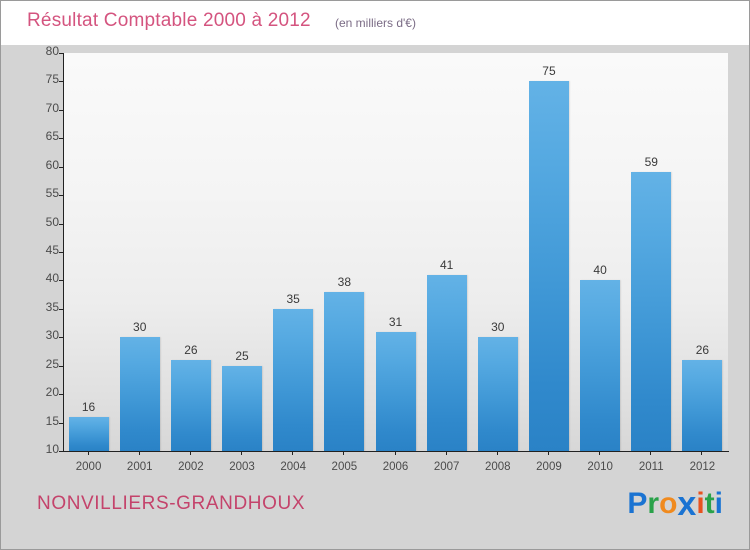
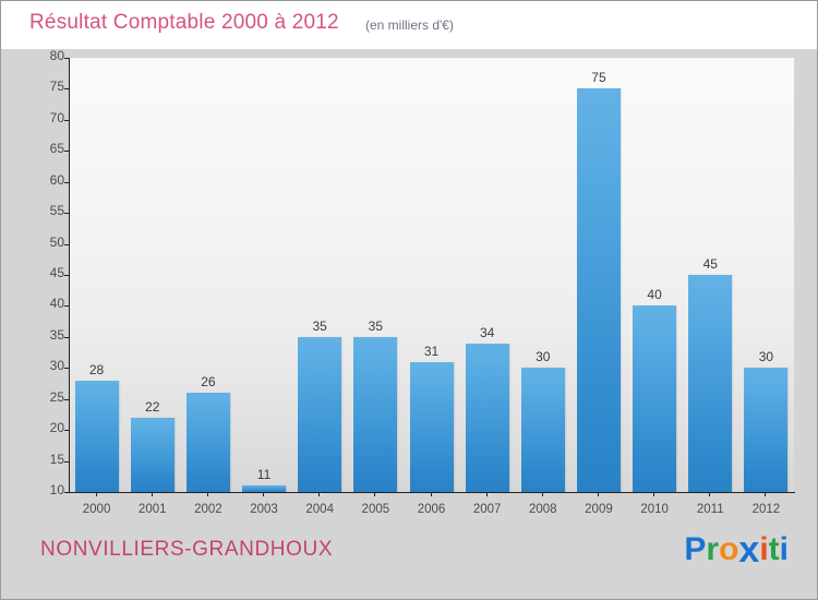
2000: 16 -> 28
2001: 30 -> 22
2003: 25 -> 11
2005: 38 -> 35
2007: 41 -> 34
2011: 59 -> 45
2012: 26 -> 30
